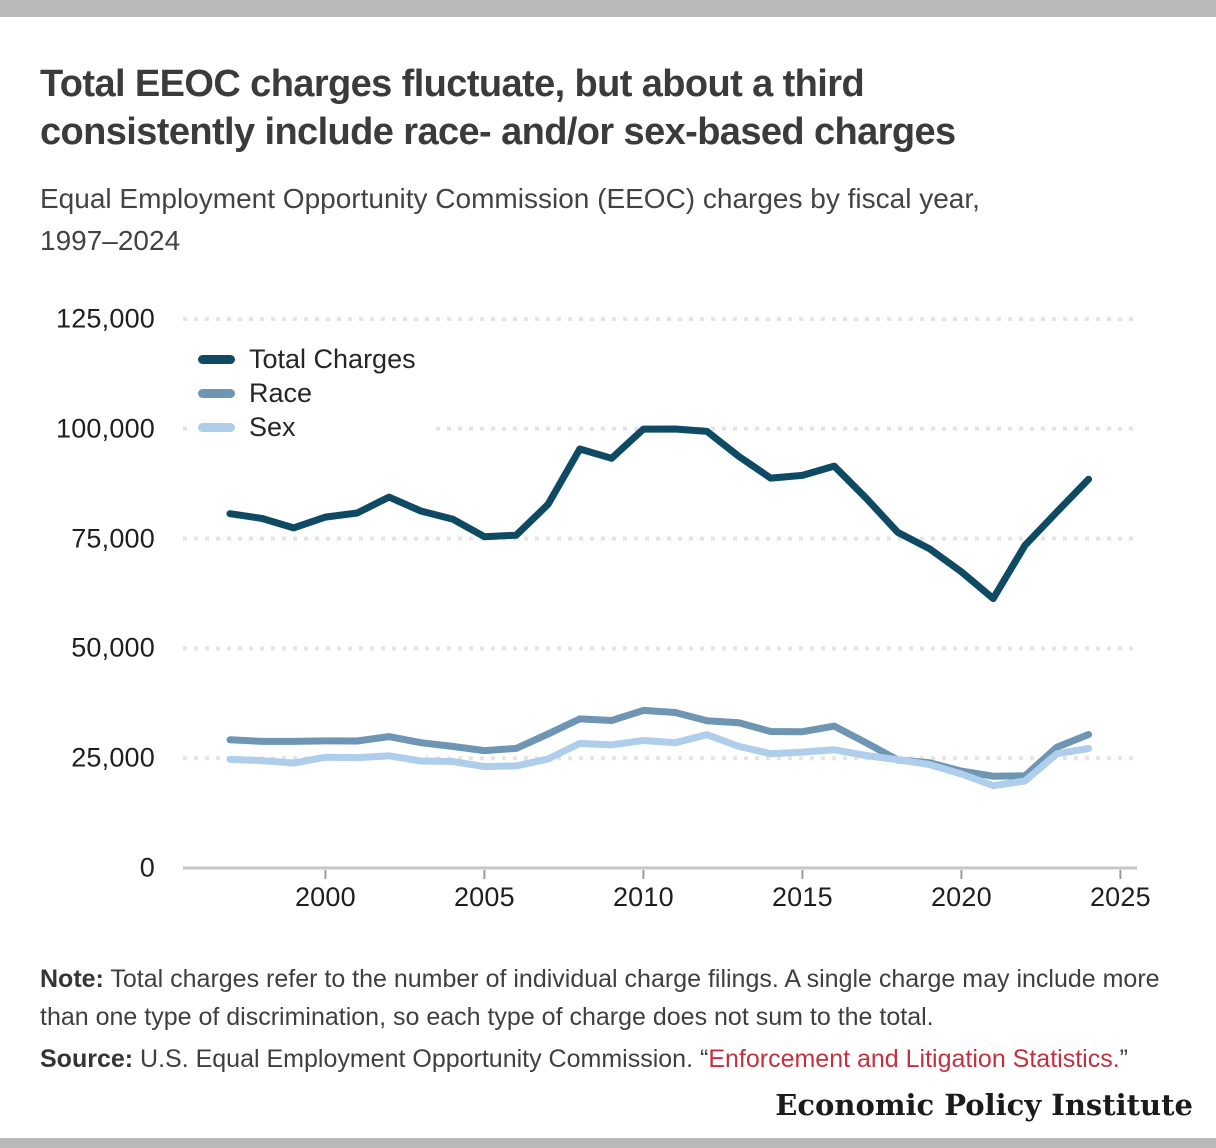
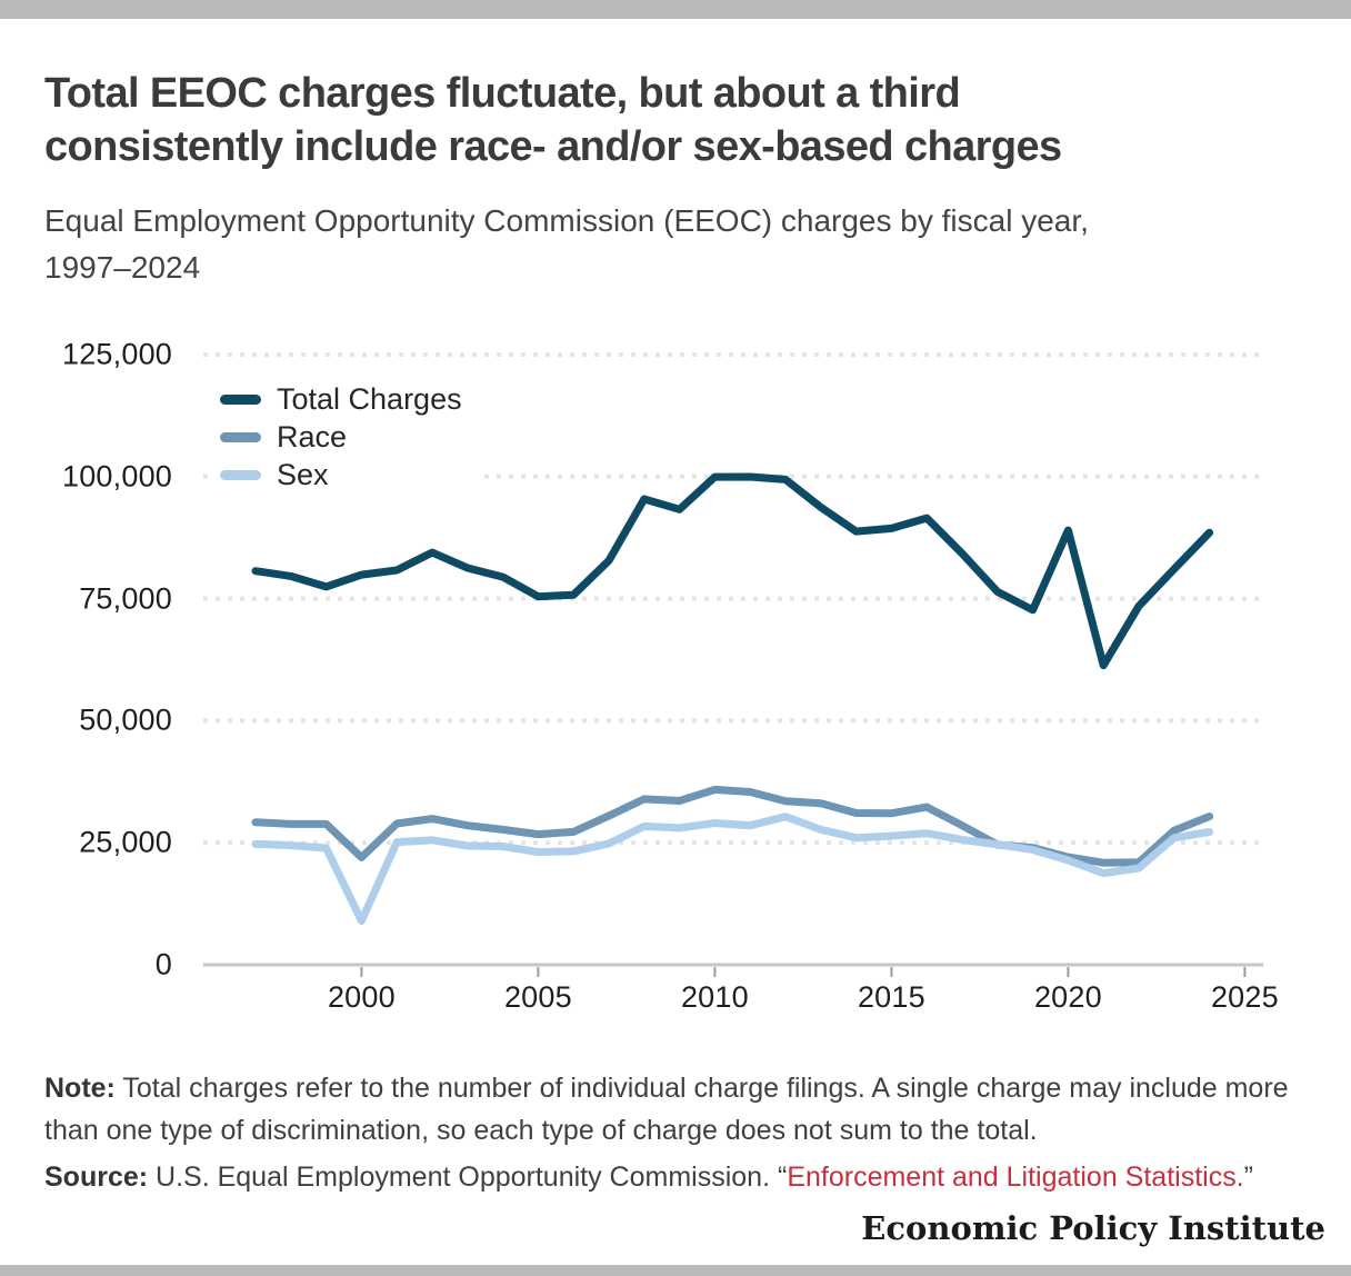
Race/2000: 29000 -> 22000
Sex/2000: 25000 -> 9000
Total Charges/2020: 67000 -> 89000
